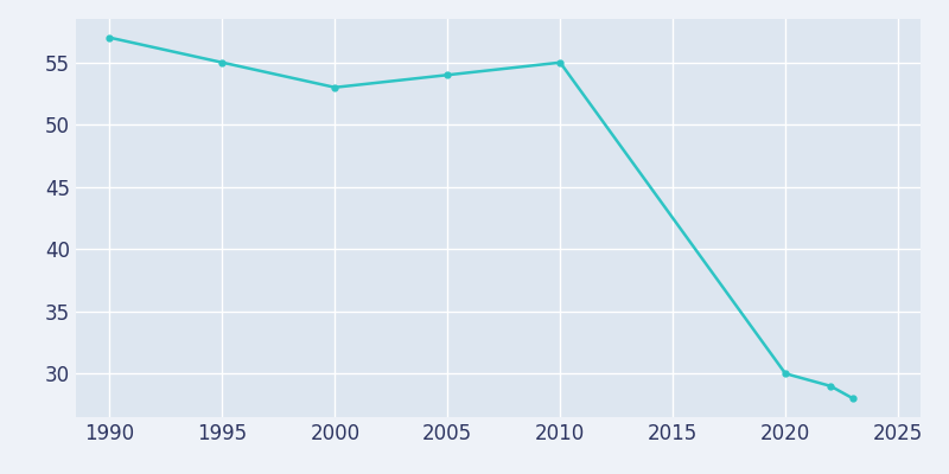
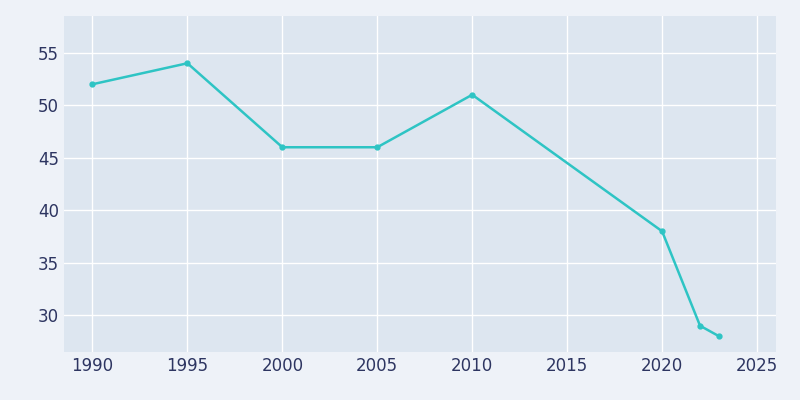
1990: 57 -> 52
1995: 55 -> 54
2000: 53 -> 46
2005: 54 -> 46
2010: 55 -> 51
2020: 30 -> 38
